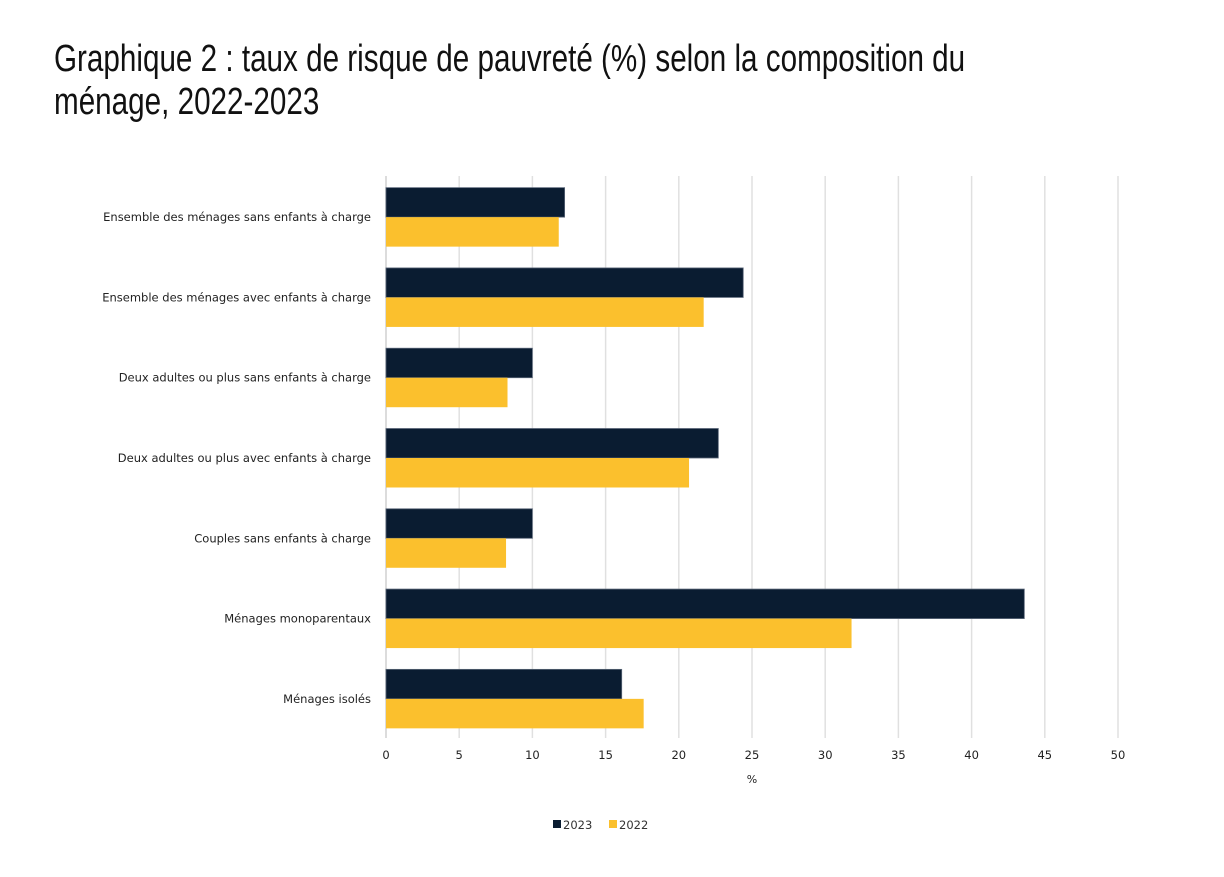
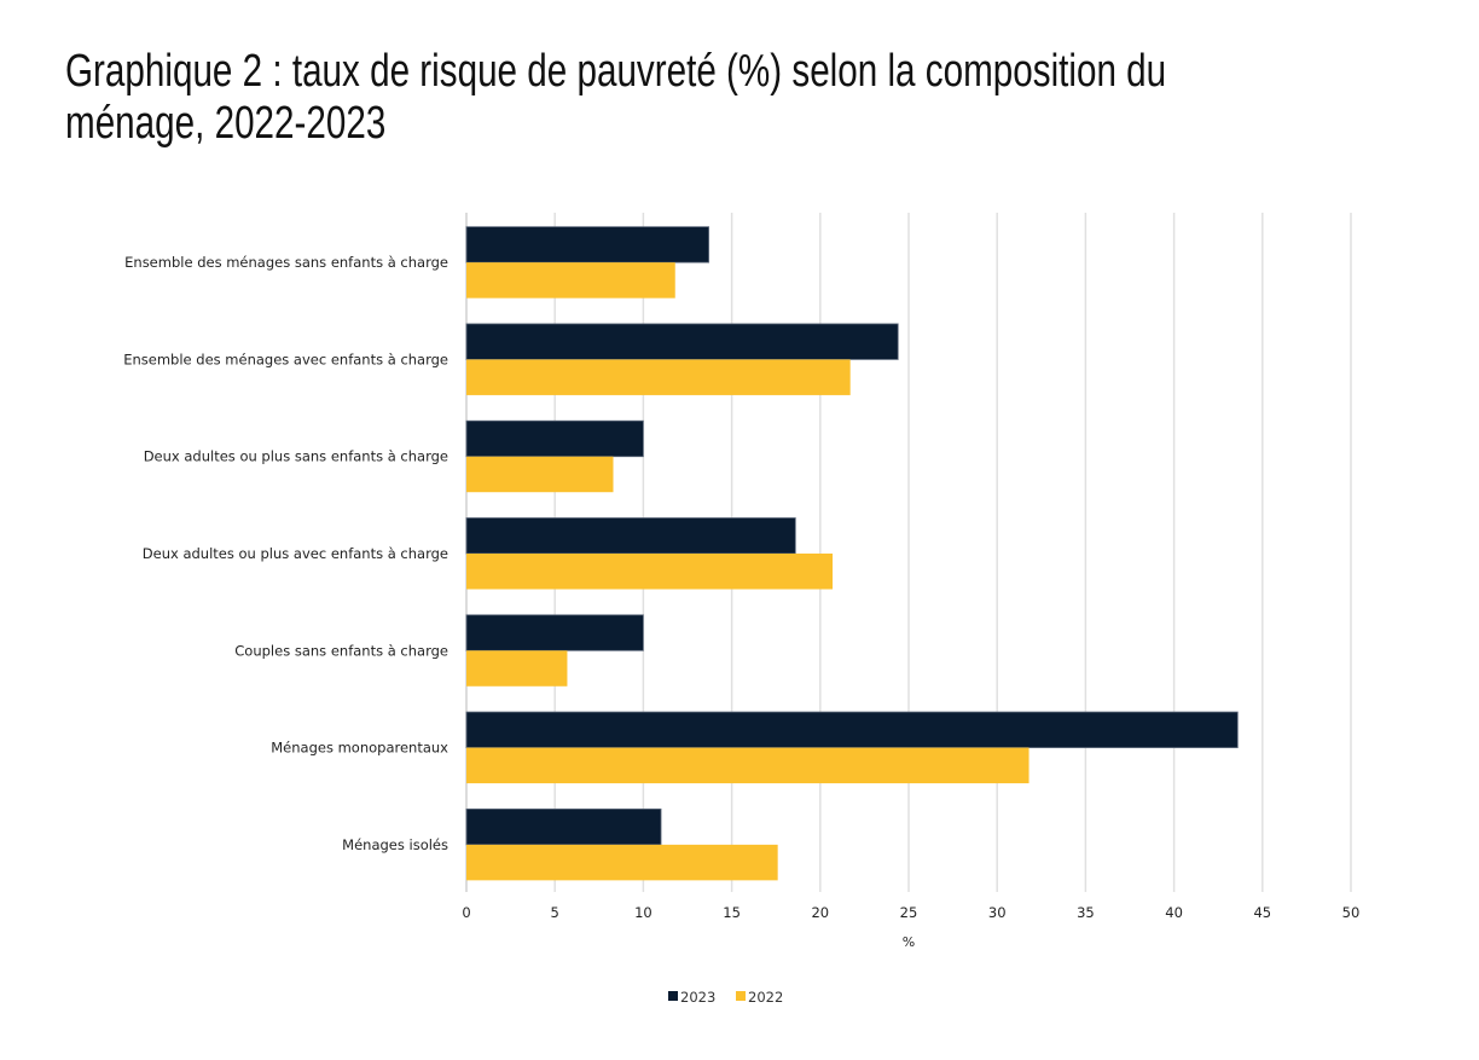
2023/Ensemble des ménages sans enfants à charge: 12.2 -> 13.7
2023/Deux adultes ou plus avec enfants à charge: 22.7 -> 18.6
2022/Couples sans enfants à charge: 8.2 -> 5.7
2023/Ménages isolés: 16.1 -> 11.0
